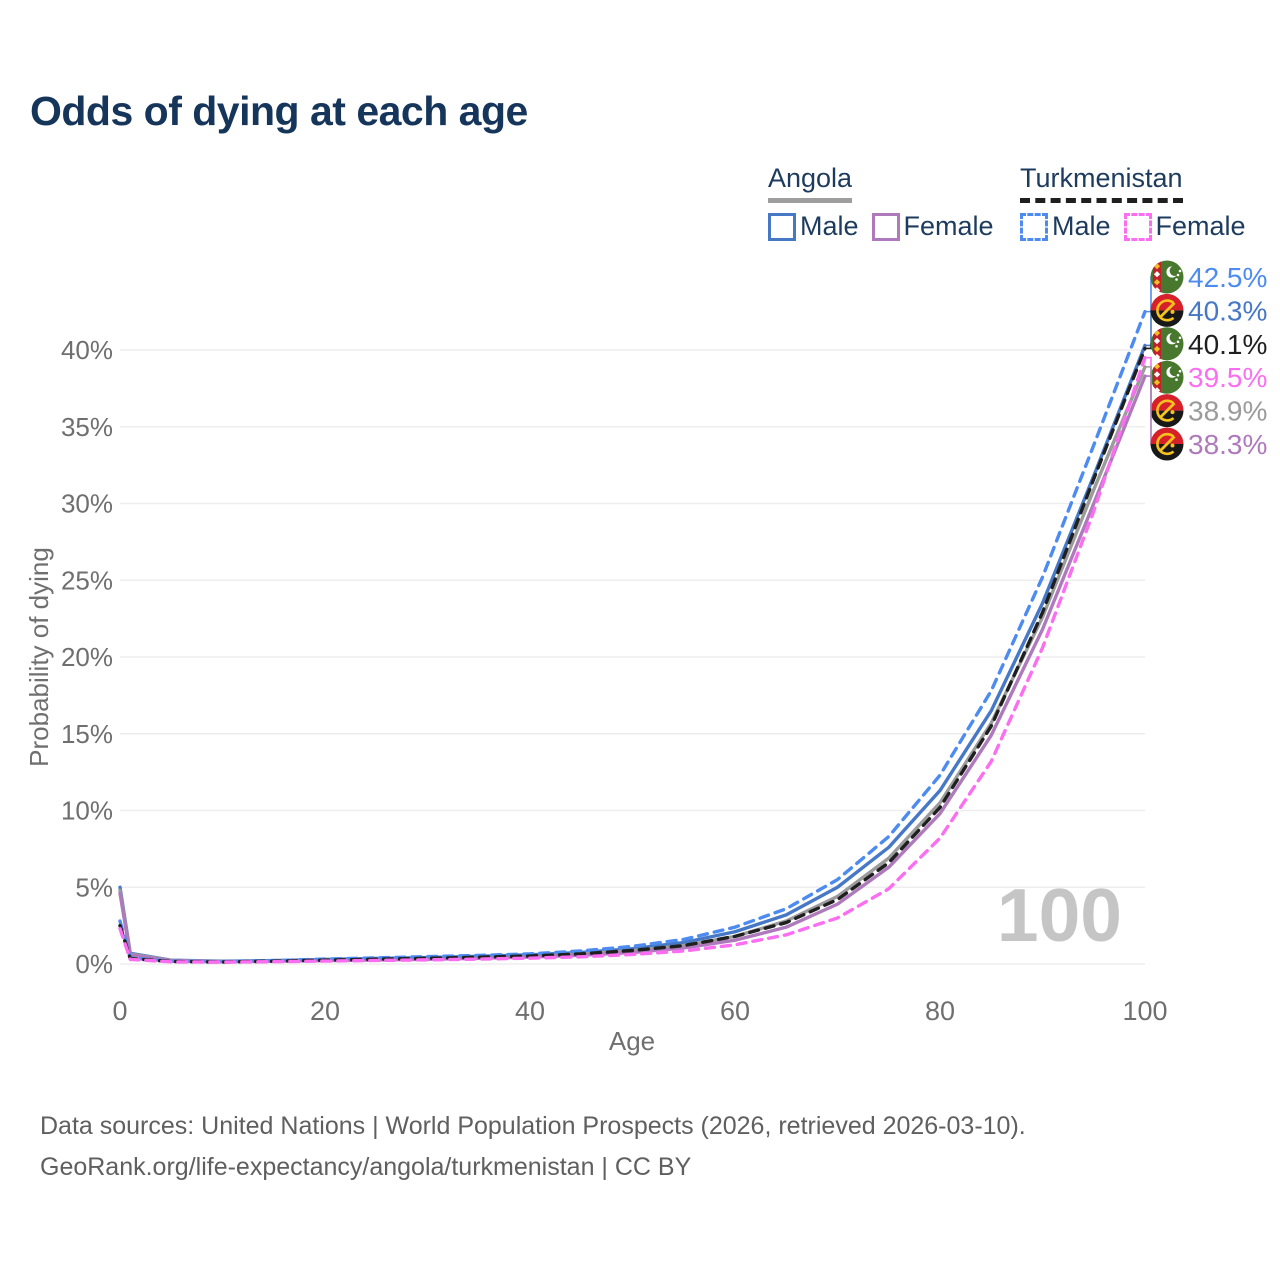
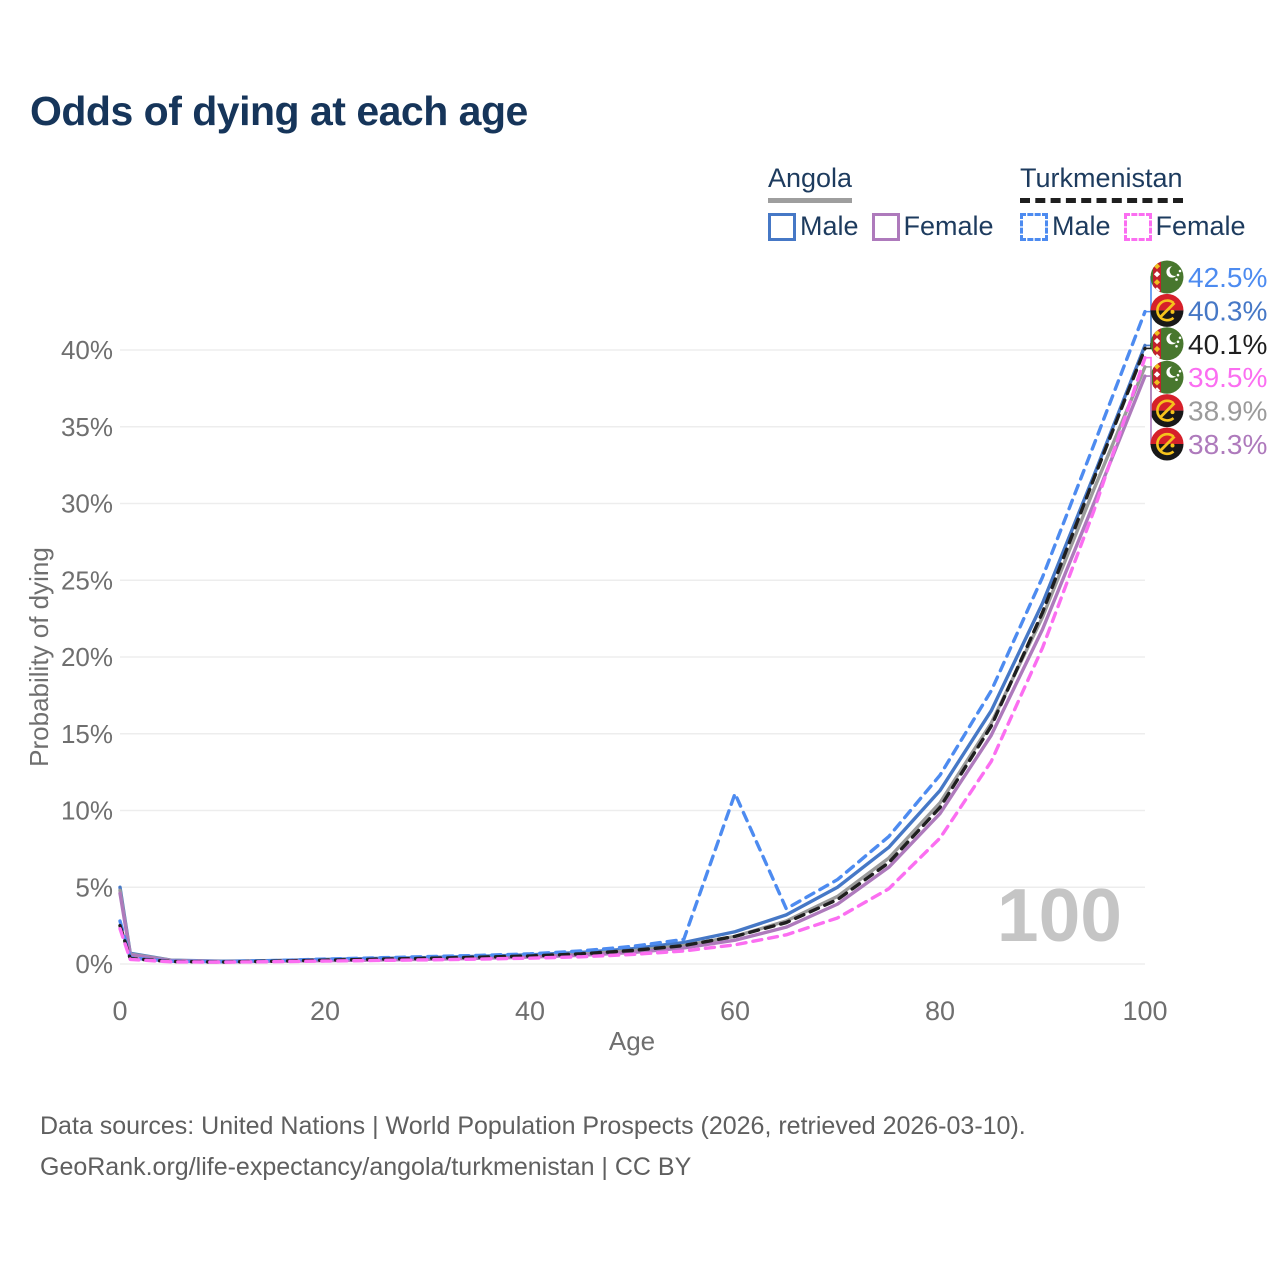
Turkmenistan Male/60: 2.4% -> 11.1%
